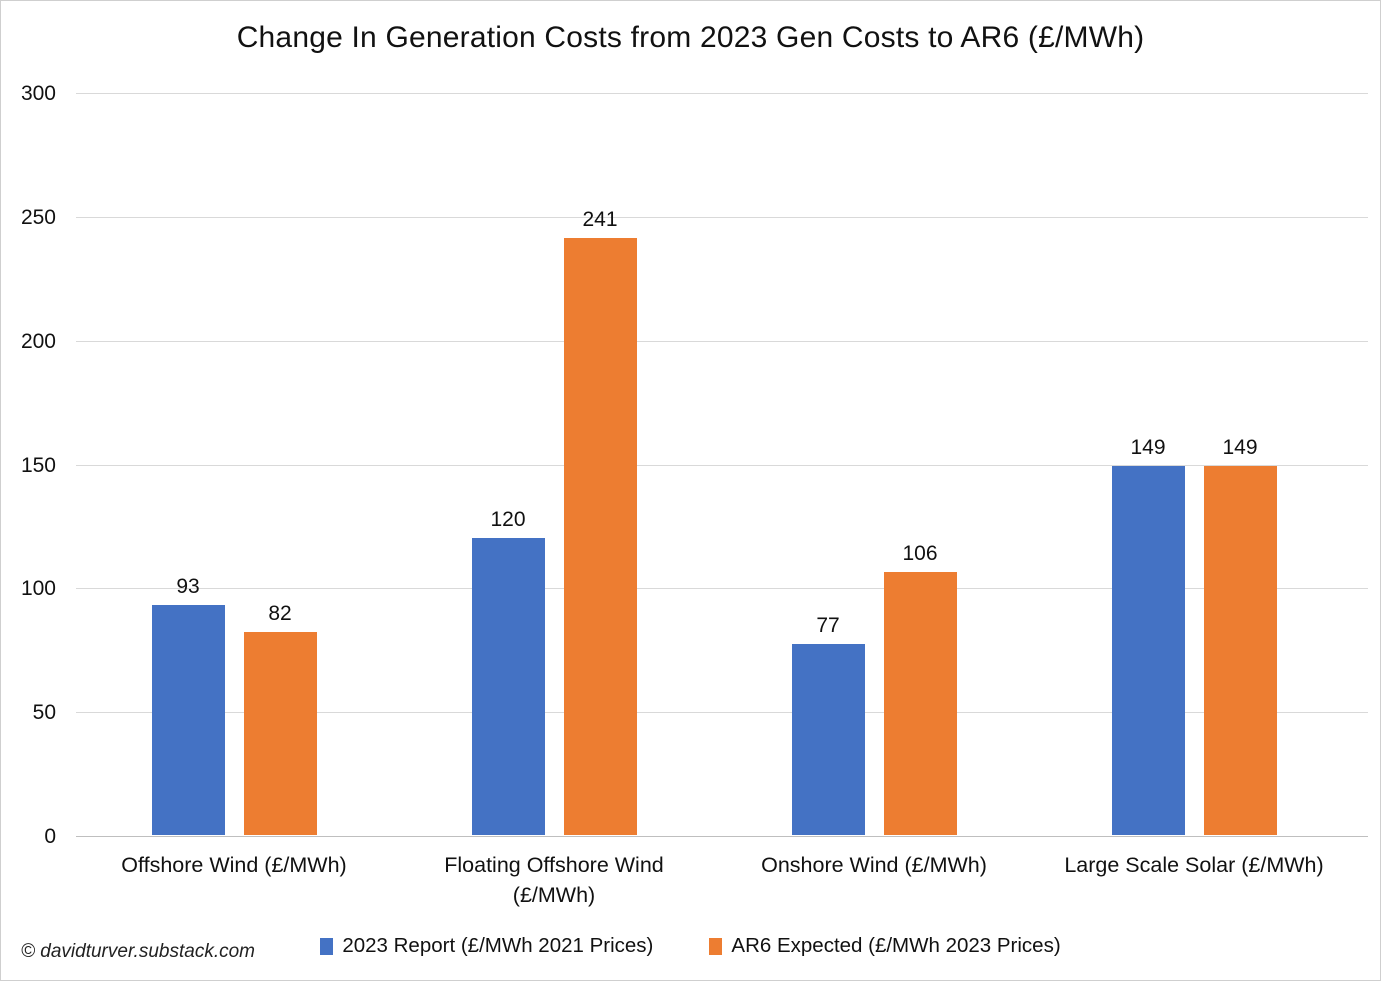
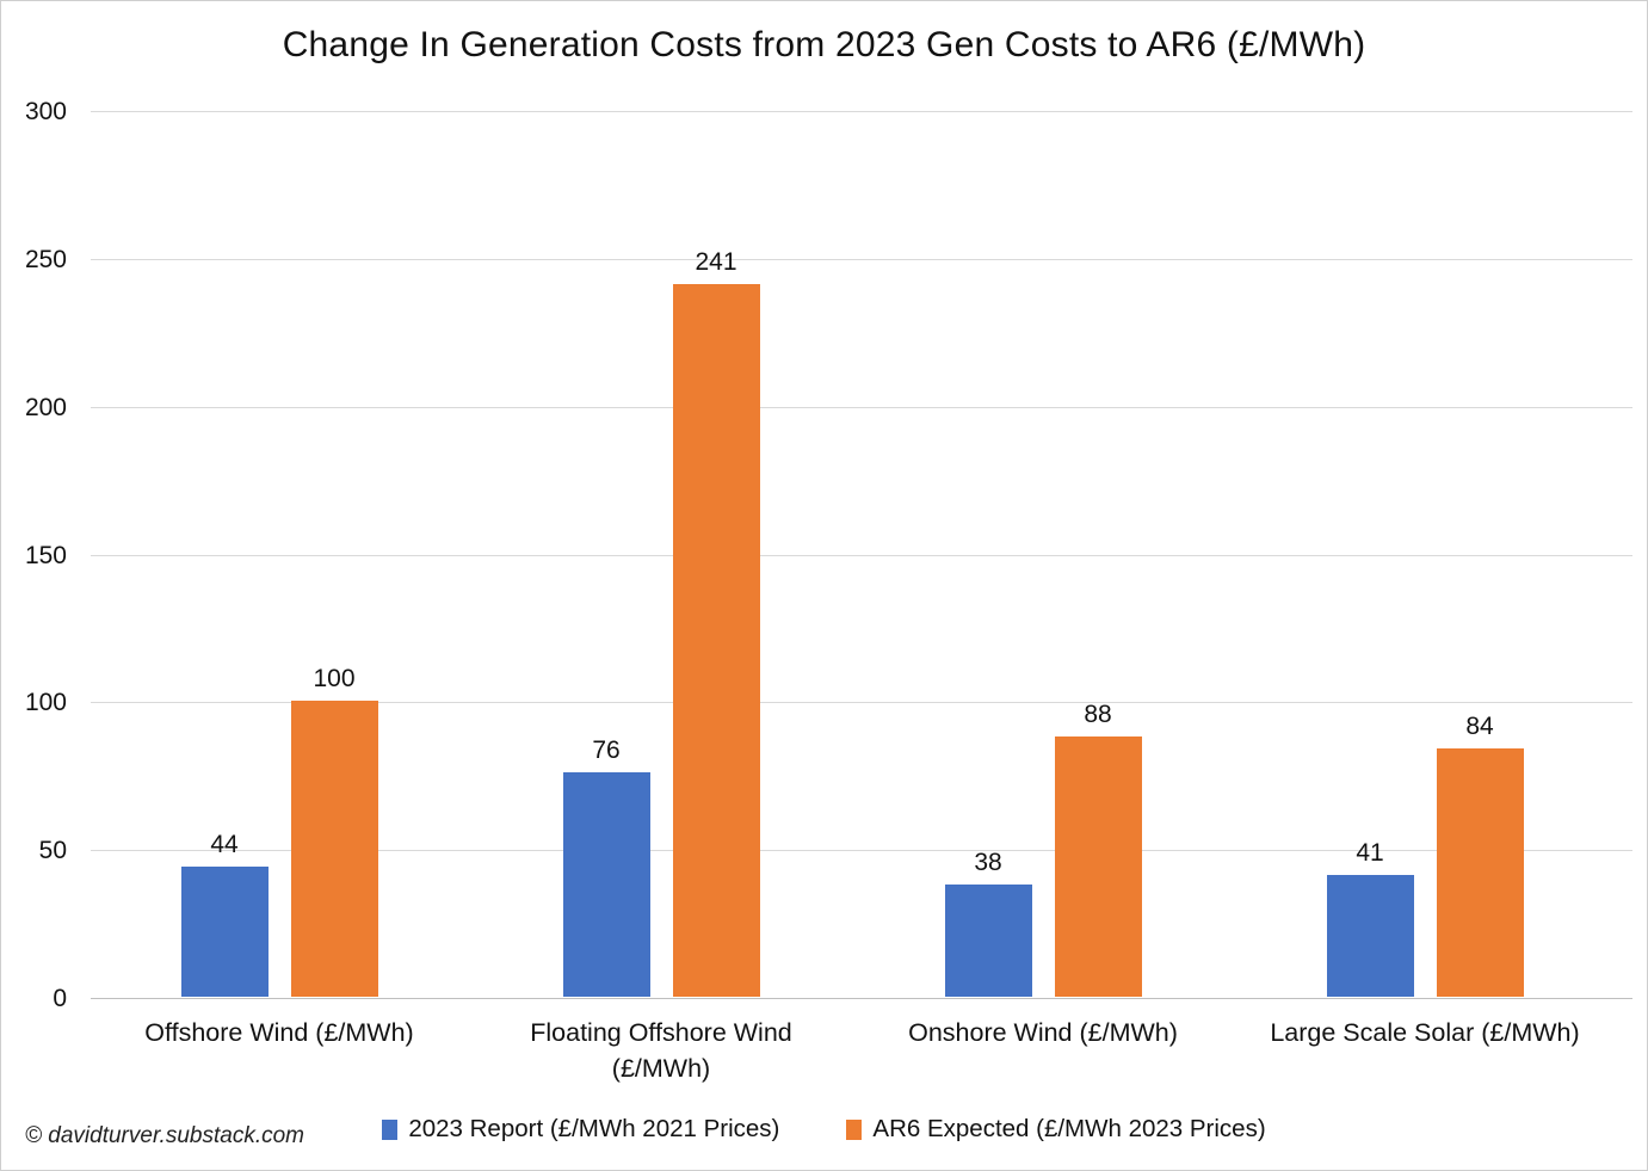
2023 Report (£/MWh 2021 Prices)/Offshore Wind (£/MWh): 93 -> 44
AR6 Expected (£/MWh 2023 Prices)/Offshore Wind (£/MWh): 82 -> 100
2023 Report (£/MWh 2021 Prices)/Floating Offshore Wind (£/MWh): 120 -> 76
2023 Report (£/MWh 2021 Prices)/Onshore Wind (£/MWh): 77 -> 38
AR6 Expected (£/MWh 2023 Prices)/Onshore Wind (£/MWh): 106 -> 88
2023 Report (£/MWh 2021 Prices)/Large Scale Solar (£/MWh): 149 -> 41
AR6 Expected (£/MWh 2023 Prices)/Large Scale Solar (£/MWh): 149 -> 84
